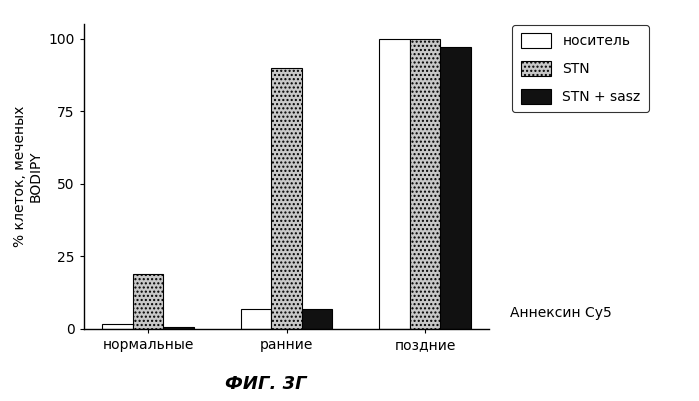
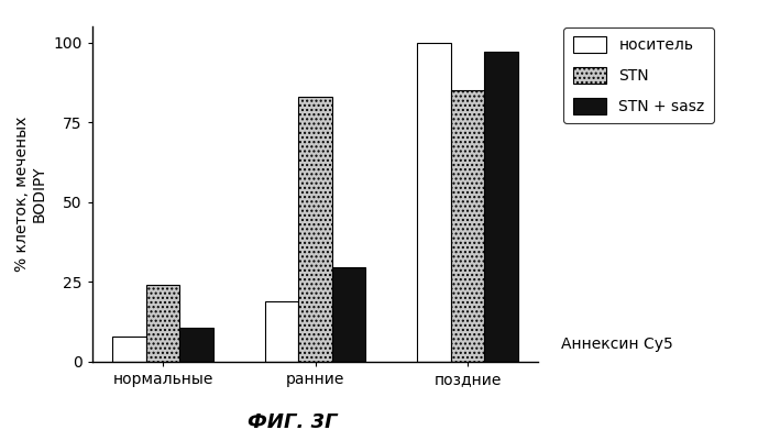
носитель/нормальные: 1.5 -> 8.0
STN/нормальные: 19 -> 24
STN + sasz/нормальные: 0.5 -> 10.5
носитель/ранние: 7.0 -> 19.0
STN/ранние: 90 -> 83
STN + sasz/ранние: 7.0 -> 29.5
STN/поздние: 100 -> 85
